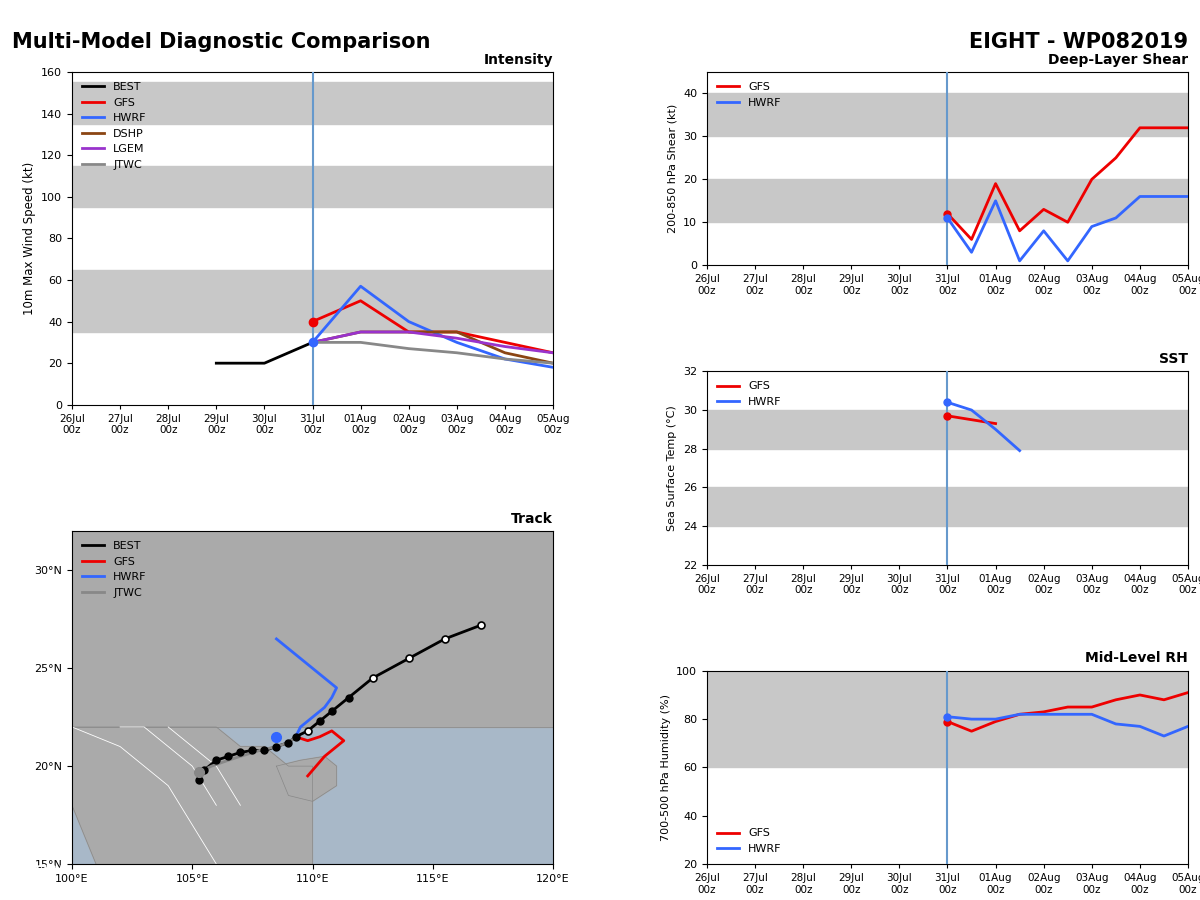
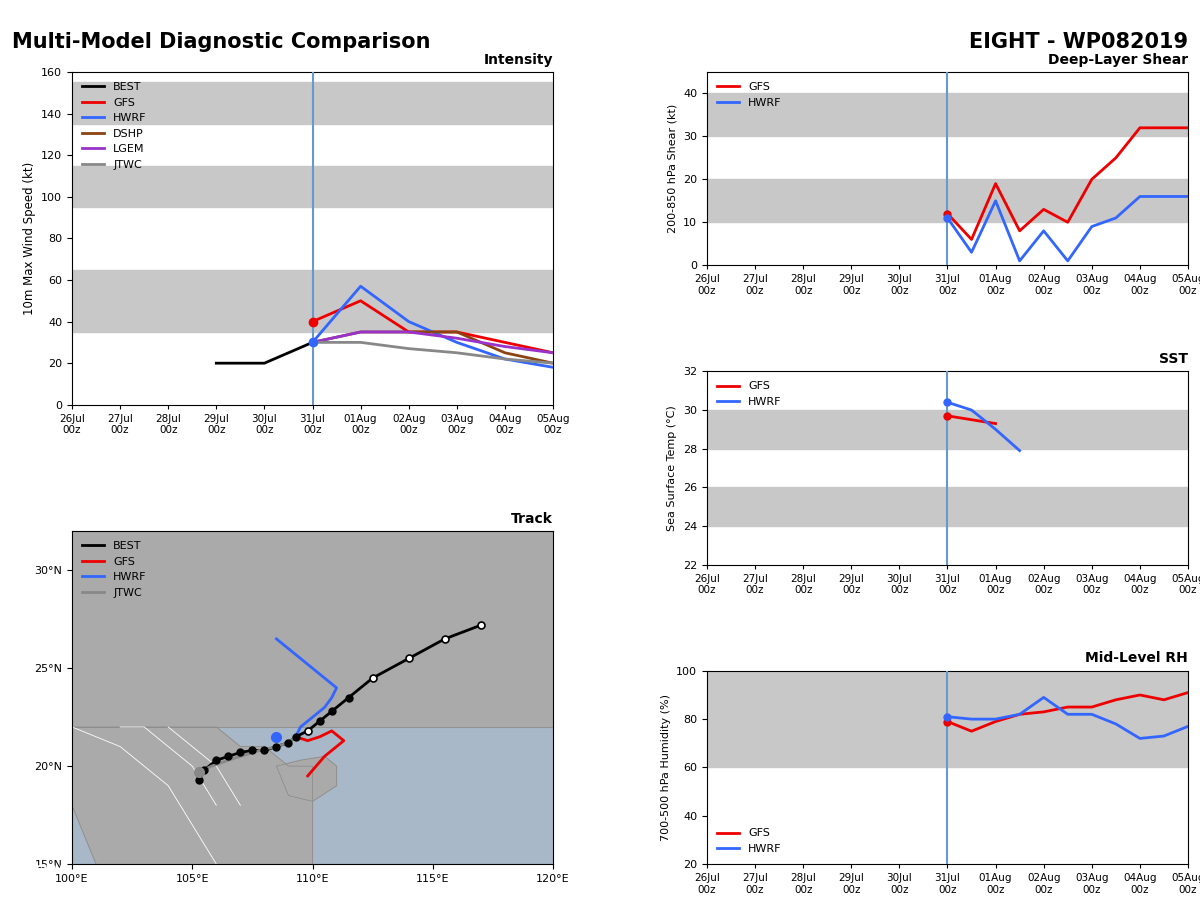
Mid-Level RH/HWRF/02Aug 00z: 82 -> 89
Mid-Level RH/HWRF/04Aug 00z: 77 -> 72
